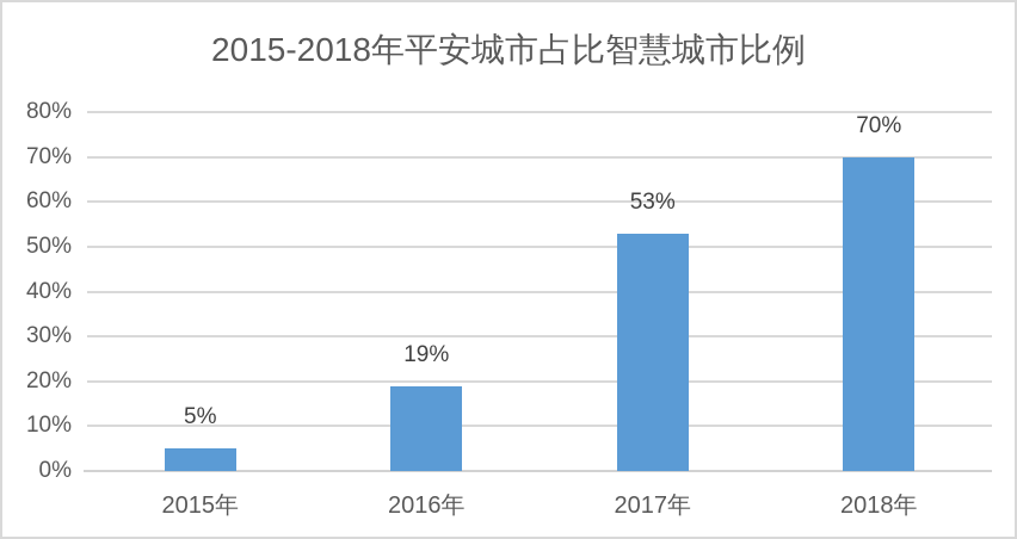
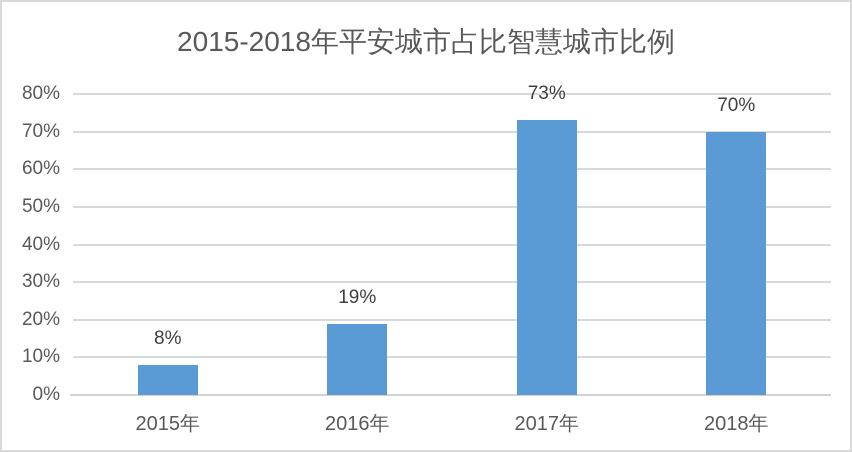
2015年: 5% -> 8%
2017年: 53% -> 73%
